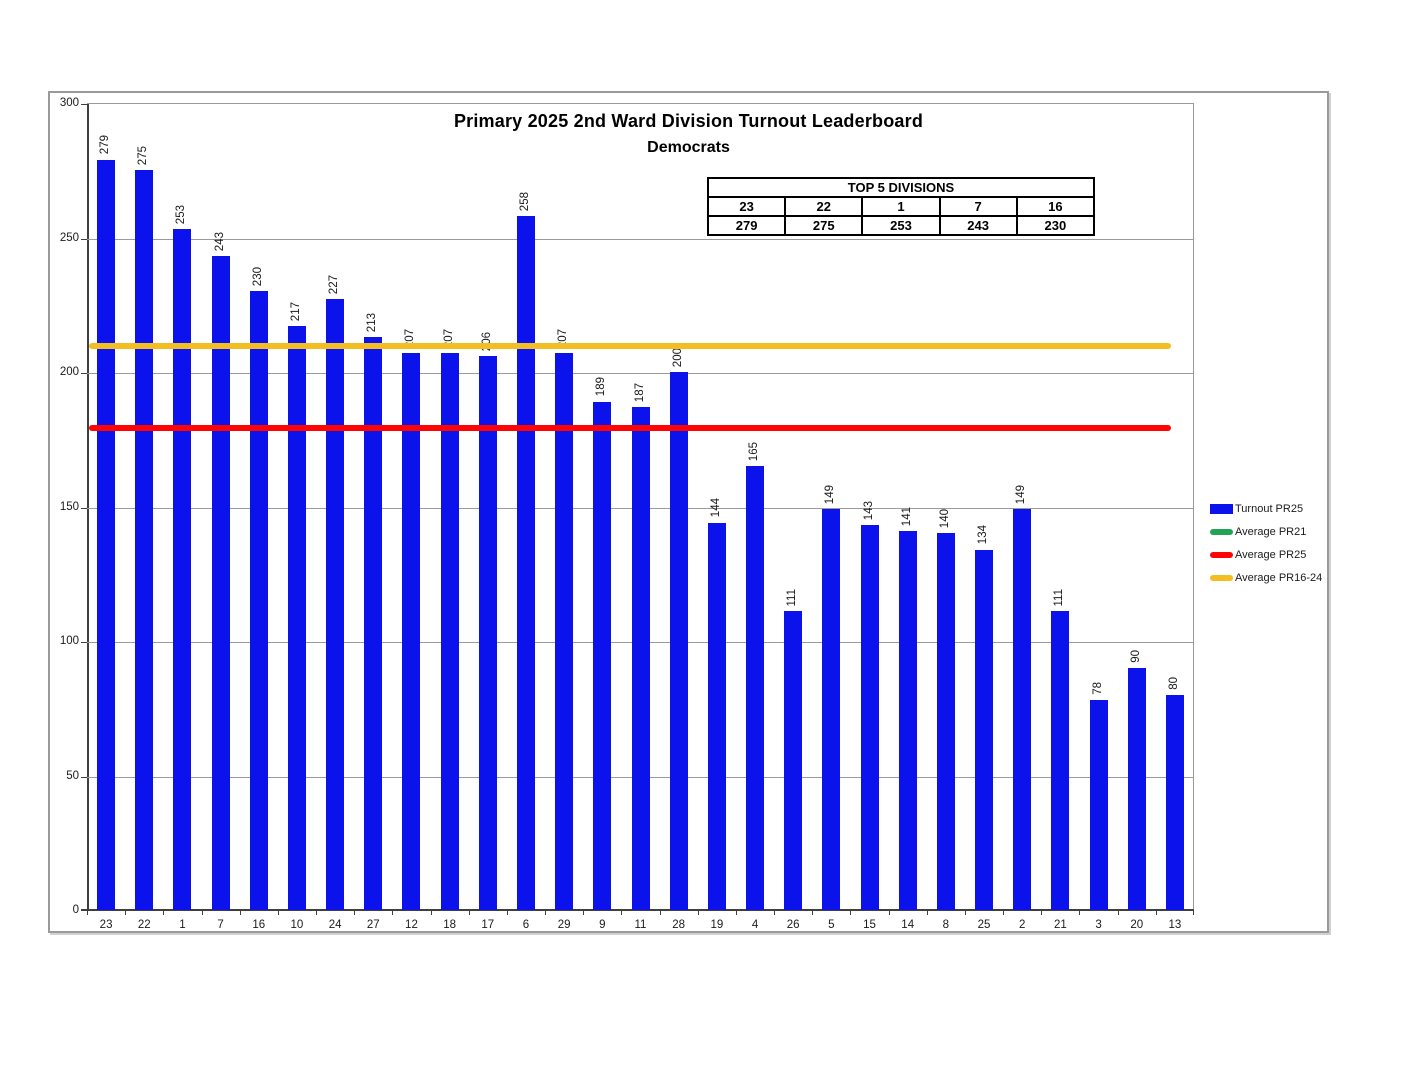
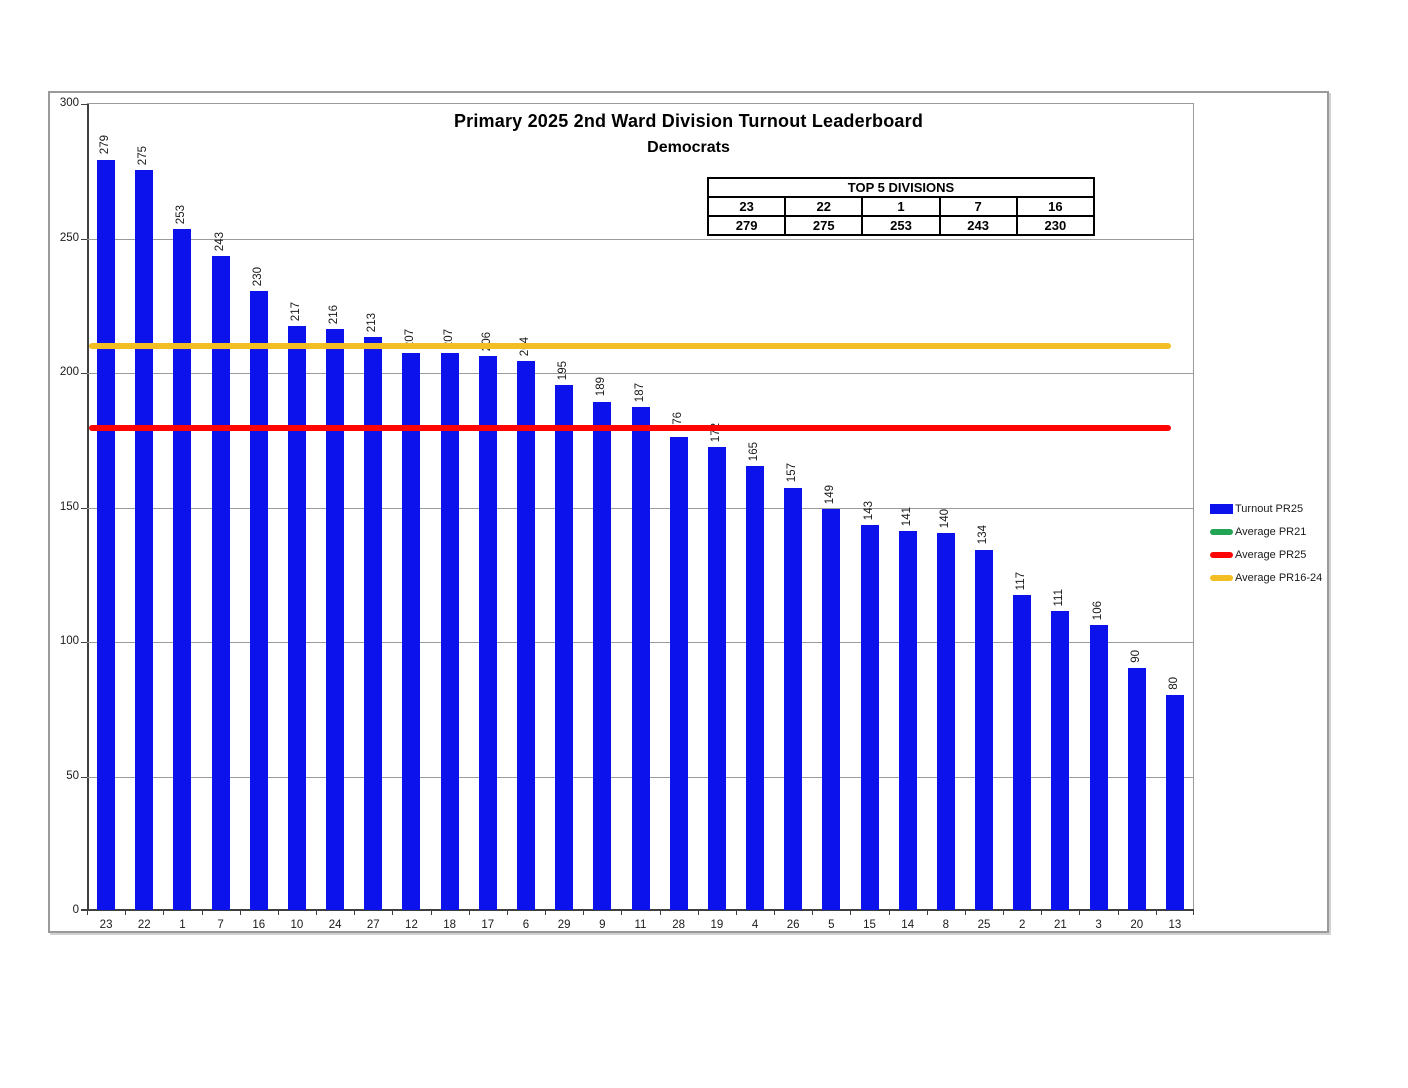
24: 227 -> 216
6: 258 -> 204
29: 207 -> 195
28: 200 -> 176
19: 144 -> 172
26: 111 -> 157
2: 149 -> 117
3: 78 -> 106
